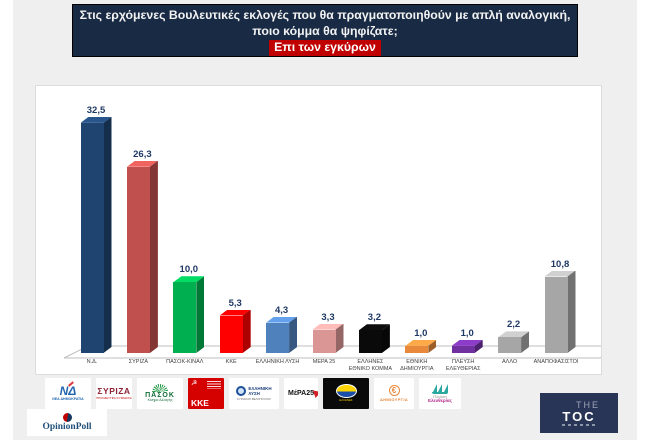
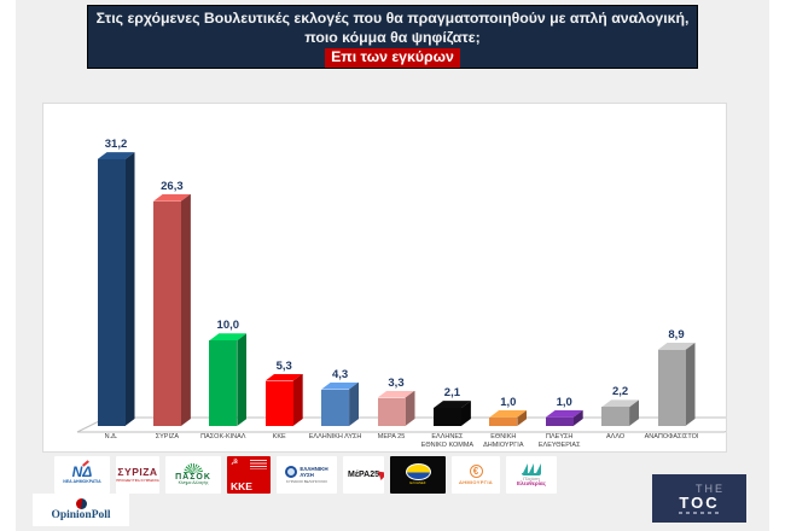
Ν.Δ.: 32,5 -> 31,2
ΕΛΛΗΝΕΣ ΕΘΝΙΚΟ ΚΟΜΜΑ: 3,2 -> 2,1
ΑΝΑΠΟΦΑΣΙΣΤΟΙ: 10,8 -> 8,9
